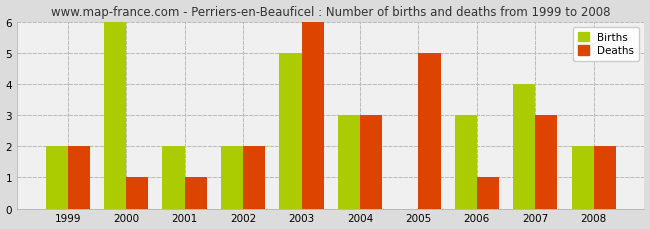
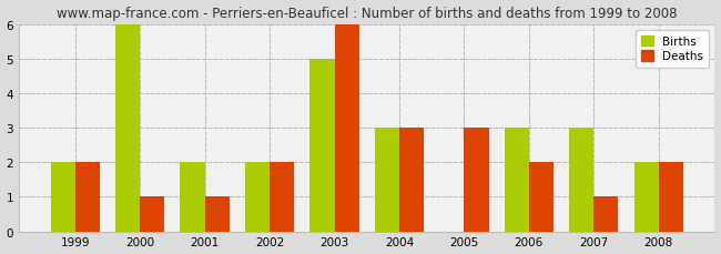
Deaths/2005: 5 -> 3
Deaths/2006: 1 -> 2
Births/2007: 4 -> 3
Deaths/2007: 3 -> 1
